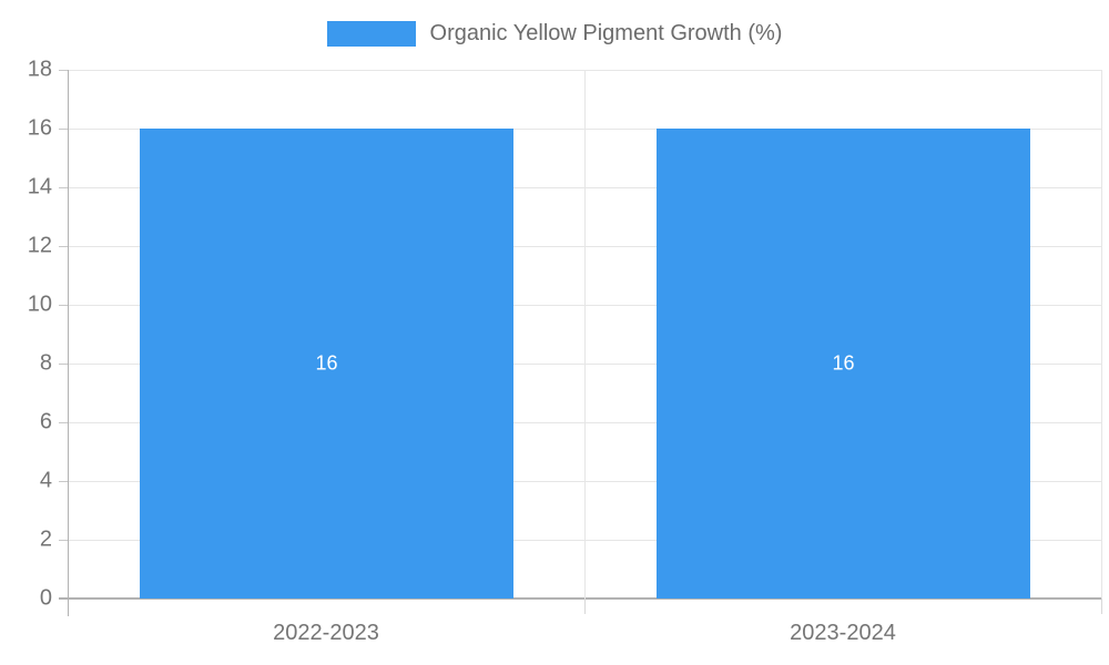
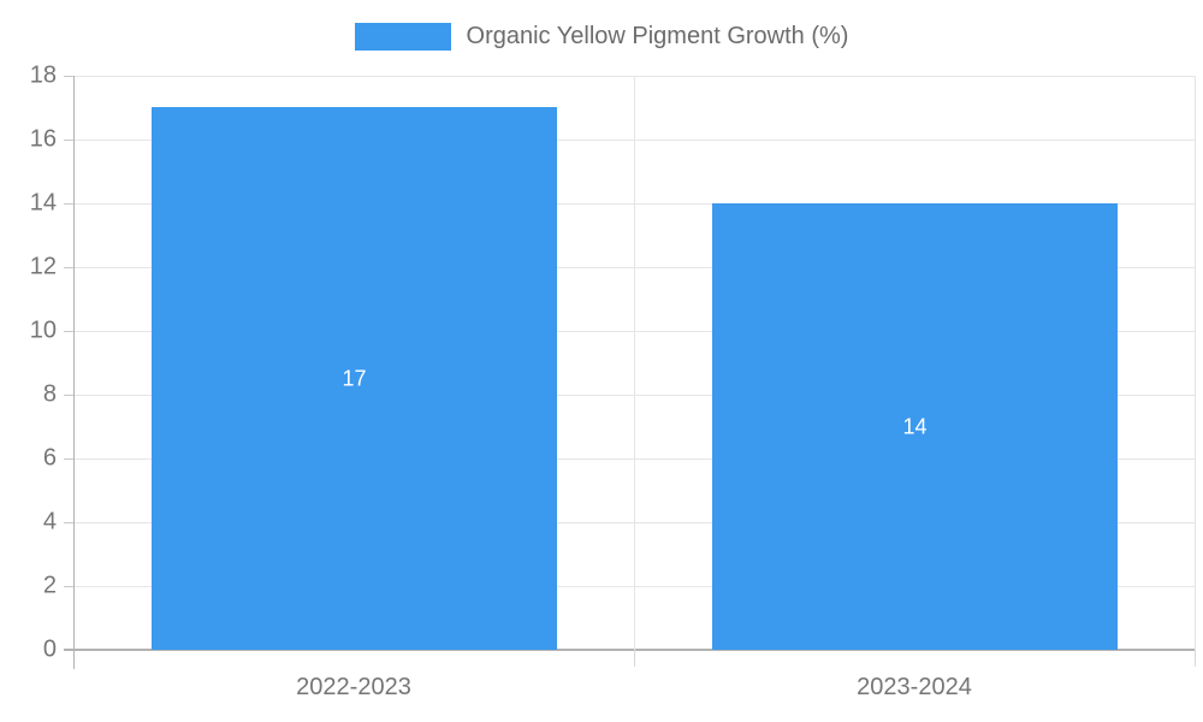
2022-2023: 16 -> 17
2023-2024: 16 -> 14
